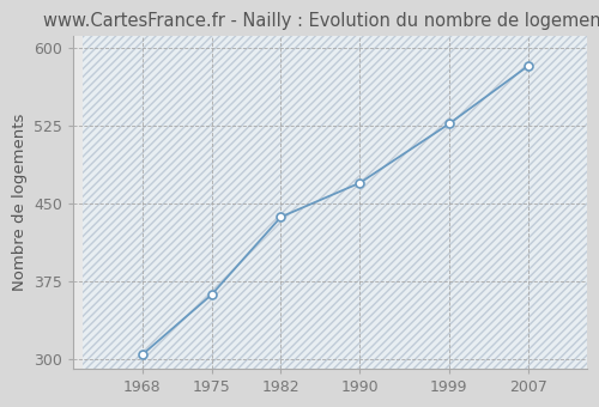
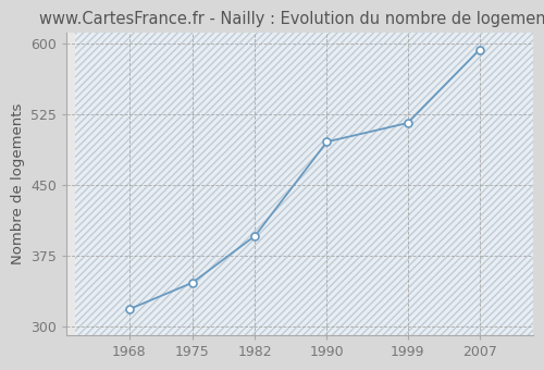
1968: 304 -> 318
1975: 362 -> 346
1982: 437 -> 396
1990: 470 -> 496
1999: 527 -> 516
2007: 583 -> 594
